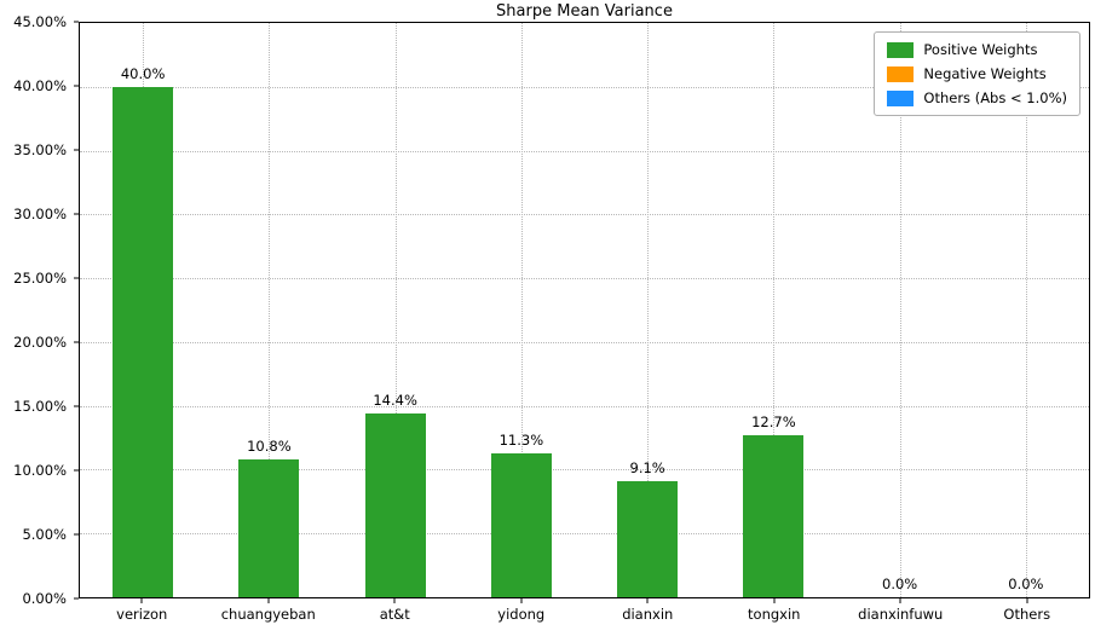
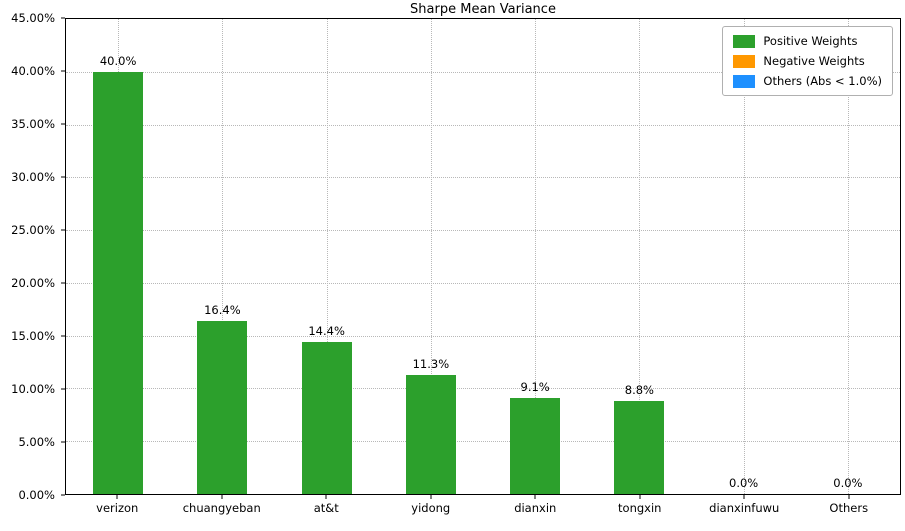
chuangyeban: 10.8% -> 16.4%
tongxin: 12.7% -> 8.8%
